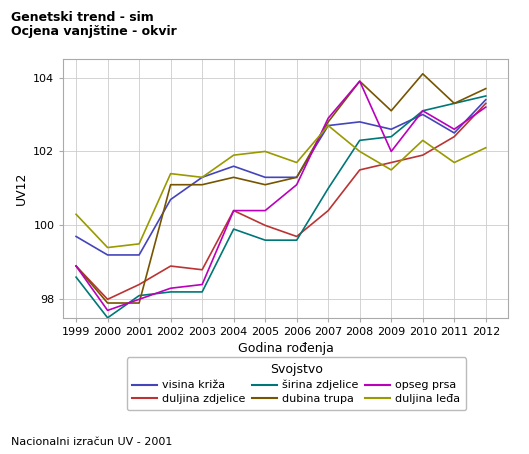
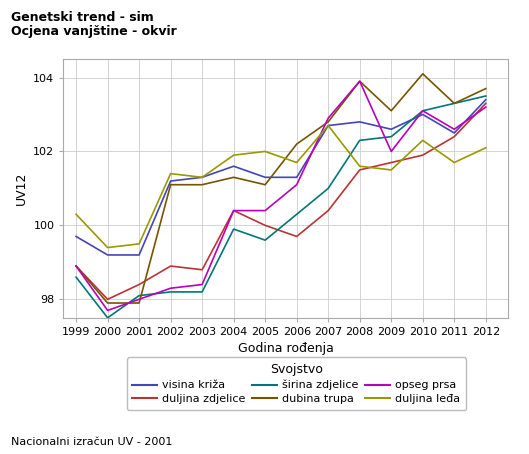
visina križa/2002: 100.7 -> 101.2
širina zdjelice/2006: 99.6 -> 100.3
dubina trupa/2006: 101.3 -> 102.2
duljina leđa/2008: 102.0 -> 101.6
